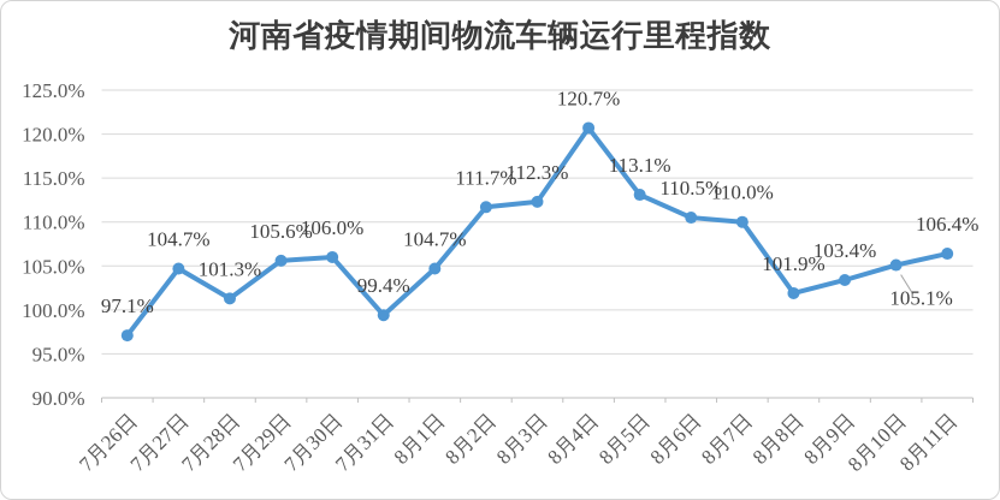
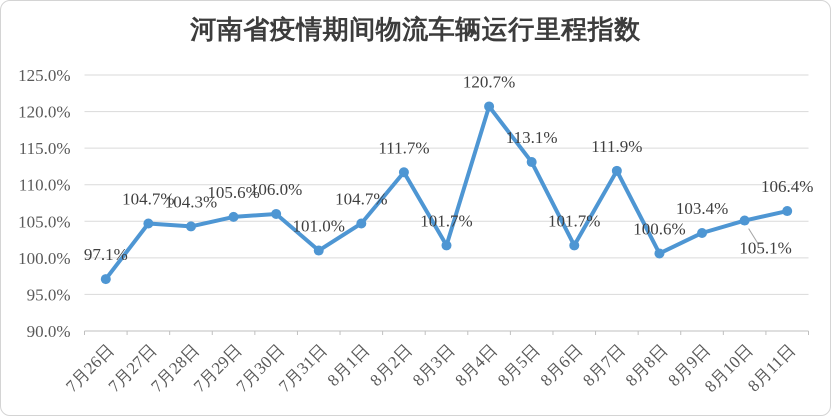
7月28日: 101.3% -> 104.3%
7月31日: 99.4% -> 101.0%
8月3日: 112.3% -> 101.7%
8月6日: 110.5% -> 101.7%
8月7日: 110.0% -> 111.9%
8月8日: 101.9% -> 100.6%
